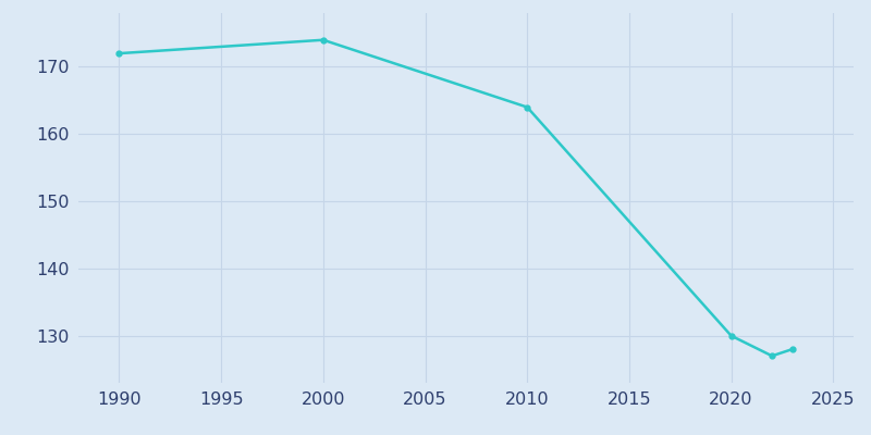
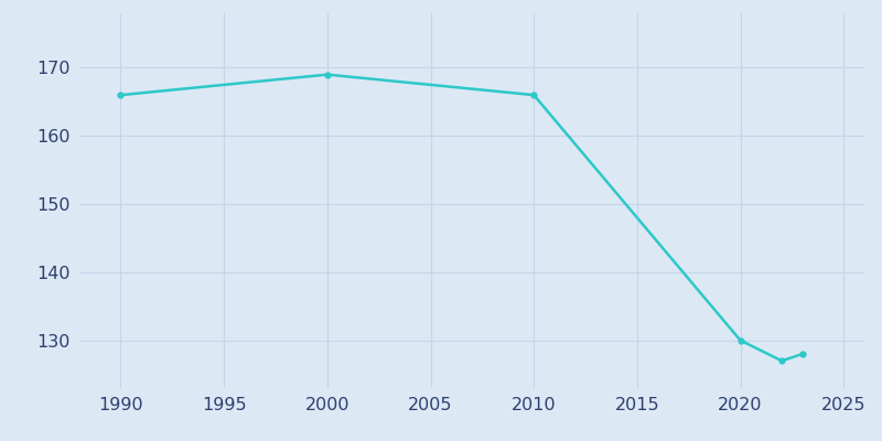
1990: 172 -> 166
2000: 174 -> 169
2010: 164 -> 166
